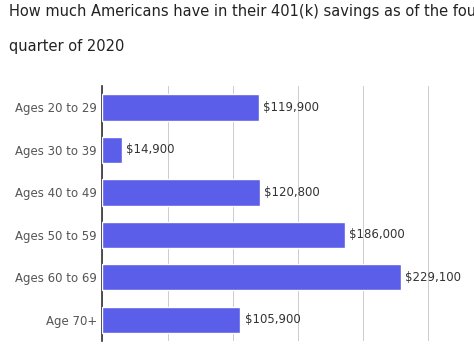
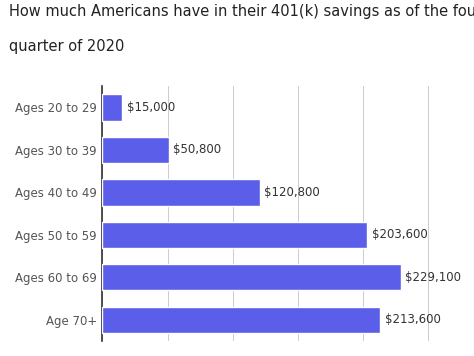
Ages 20 to 29: $119,900 -> $15,000
Ages 30 to 39: $14,900 -> $50,800
Ages 50 to 59: $186,000 -> $203,600
Age 70+: $105,900 -> $213,600
